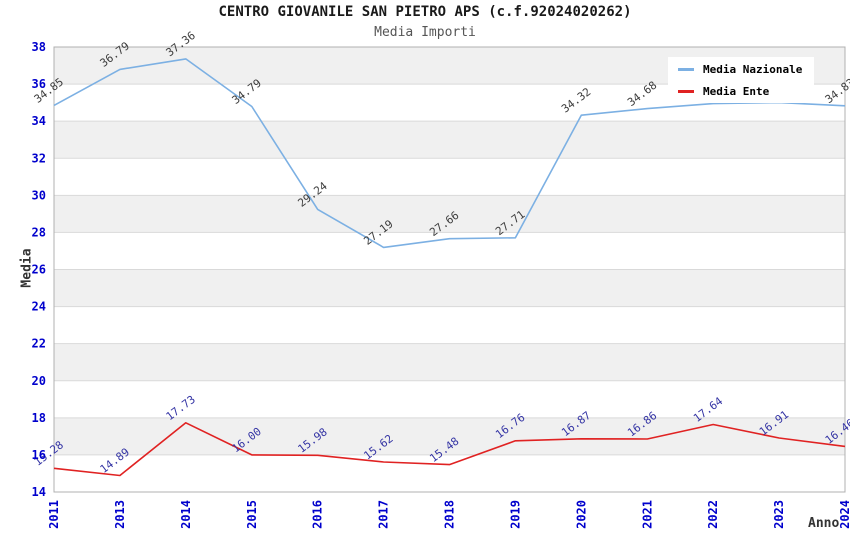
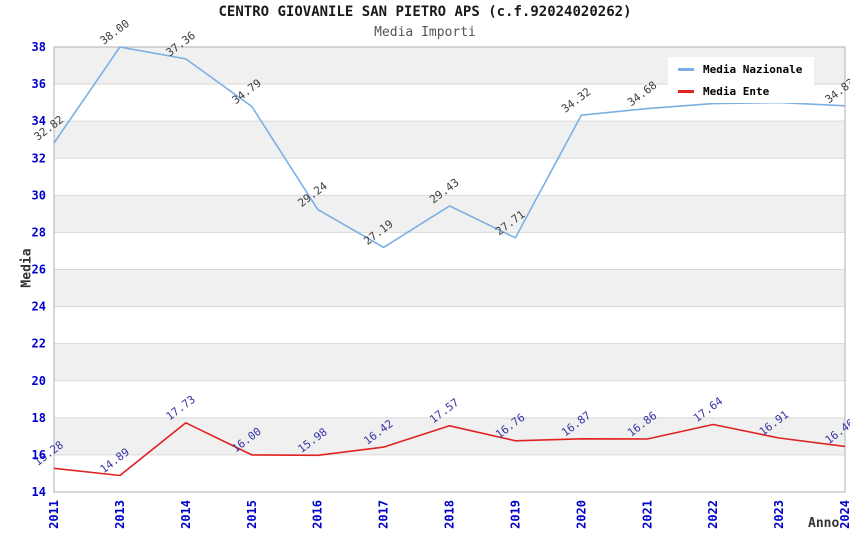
Media Nazionale/2011: 34.85 -> 32.82
Media Nazionale/2013: 36.79 -> 38.00
Media Ente/2017: 15.62 -> 16.42
Media Nazionale/2018: 27.66 -> 29.43
Media Ente/2018: 15.48 -> 17.57
